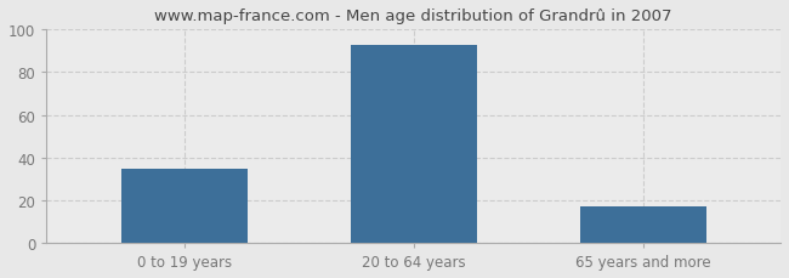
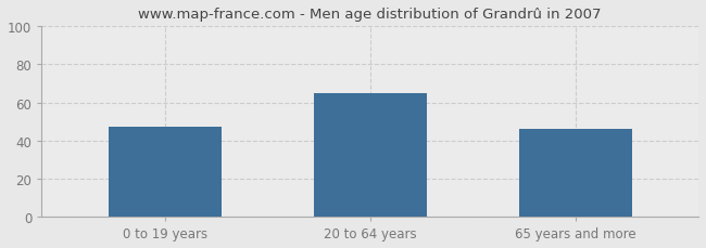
0 to 19 years: 35 -> 47
20 to 64 years: 93 -> 65
65 years and more: 17 -> 46
